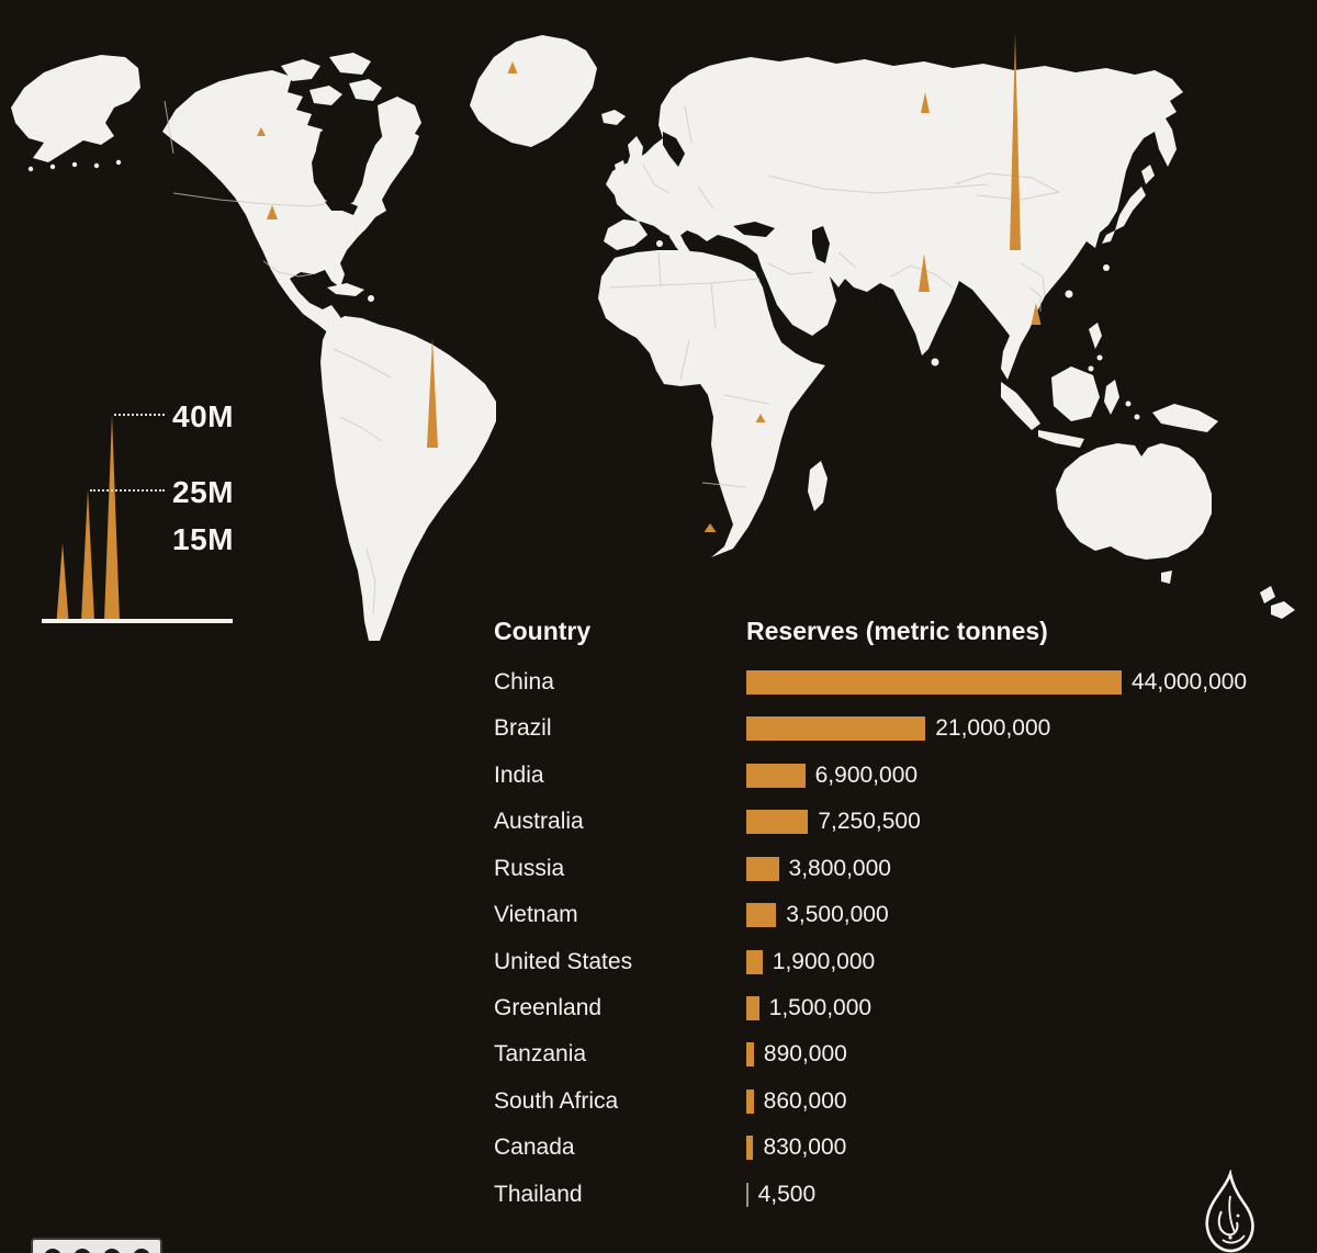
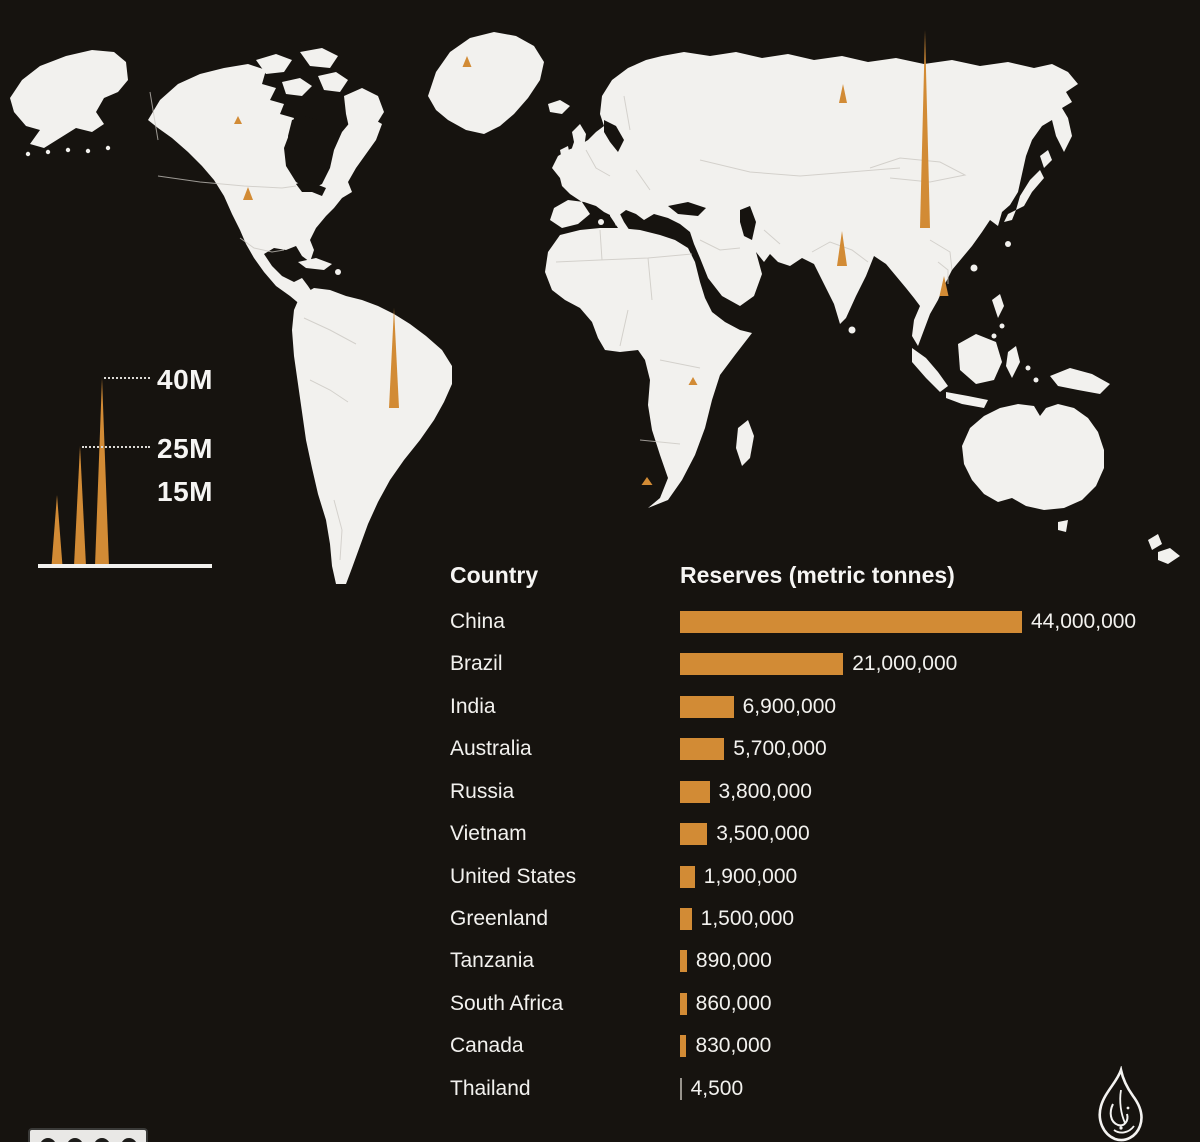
Australia: 7,250,500 -> 5,700,000
